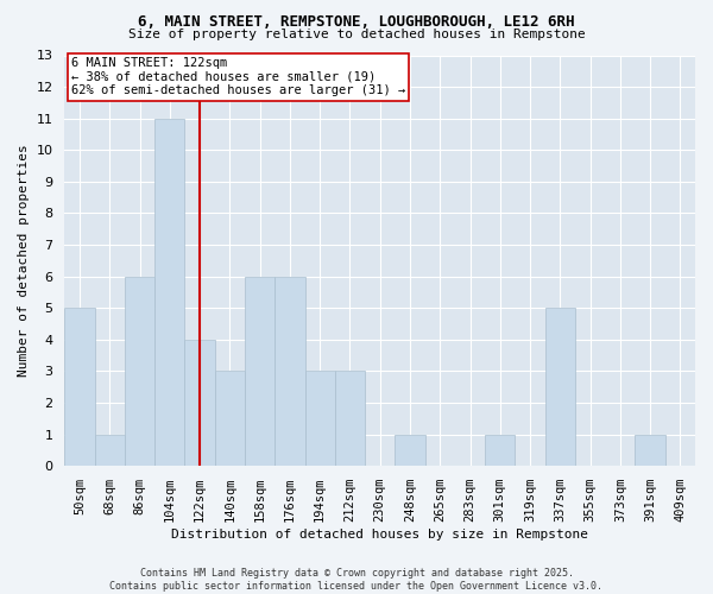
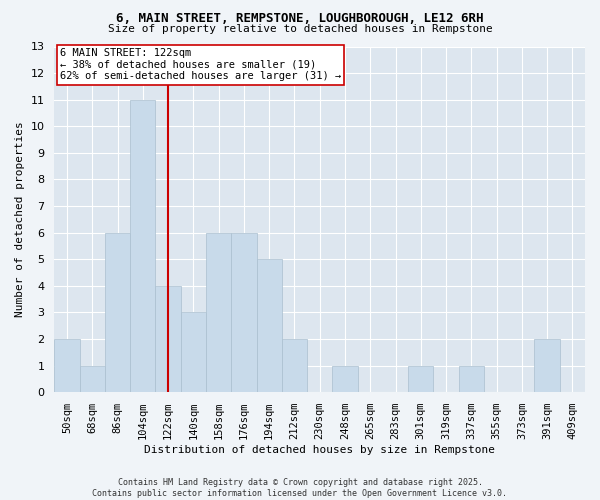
50sqm: 5 -> 2
194sqm: 3 -> 5
212sqm: 3 -> 2
337sqm: 5 -> 1
391sqm: 1 -> 2
